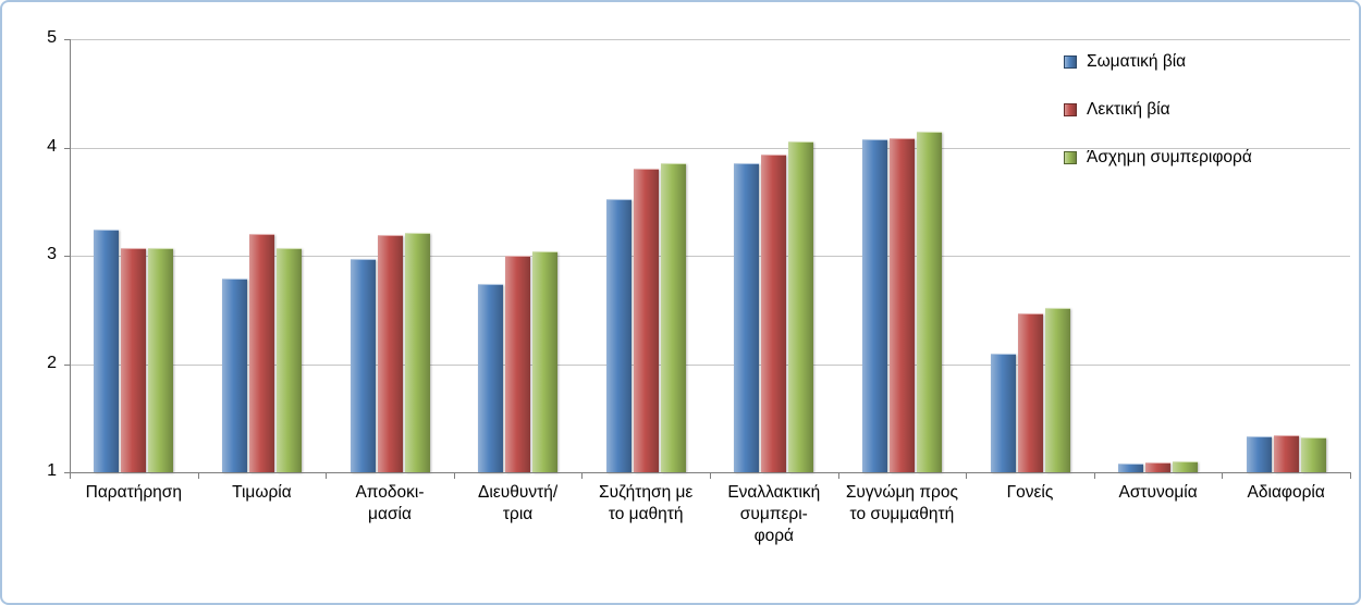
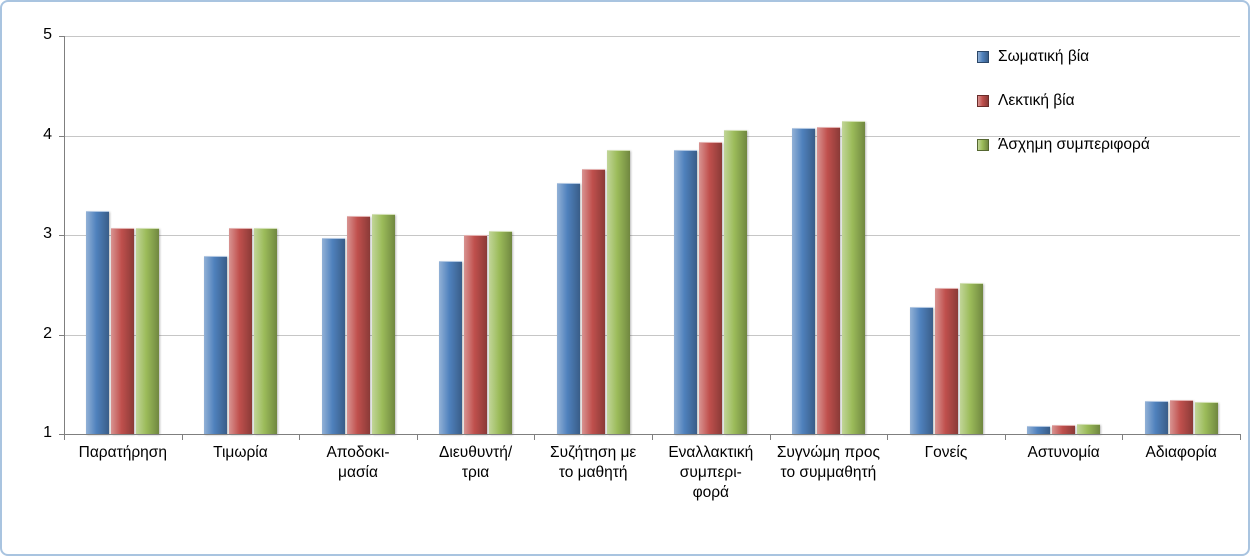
Λεκτική βία/Τιμωρία: 3.2 -> 3.1
Λεκτική βία/Συζήτηση με το μαθητή: 3.8 -> 3.7
Σωματική βία/Γονείς: 2.1 -> 2.3
